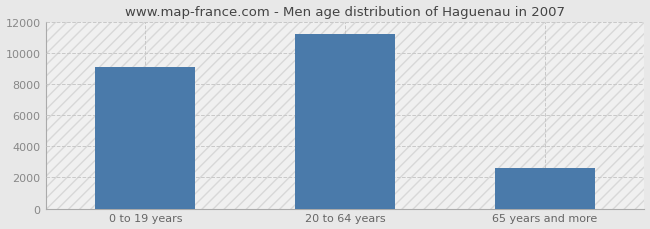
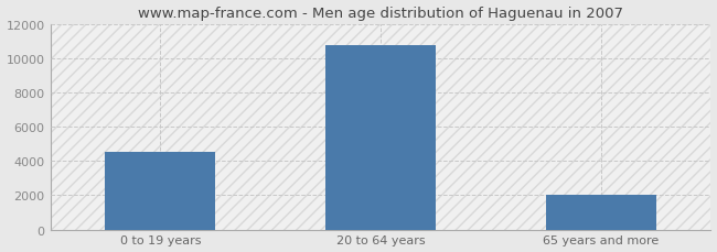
0 to 19 years: 9100 -> 4500
20 to 64 years: 11200 -> 10800
65 years and more: 2600 -> 2000
